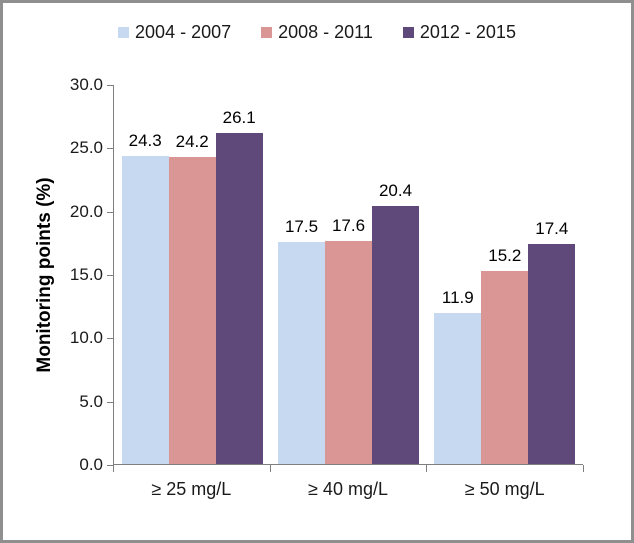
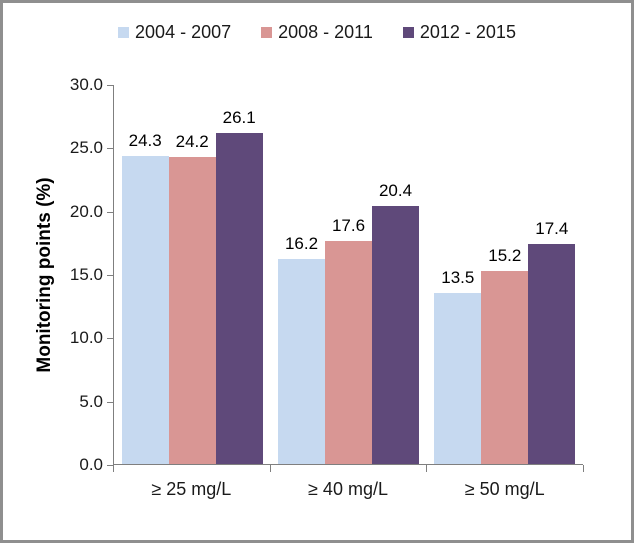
2004 - 2007/≥ 40 mg/L: 17.5 -> 16.2
2004 - 2007/≥ 50 mg/L: 11.9 -> 13.5
